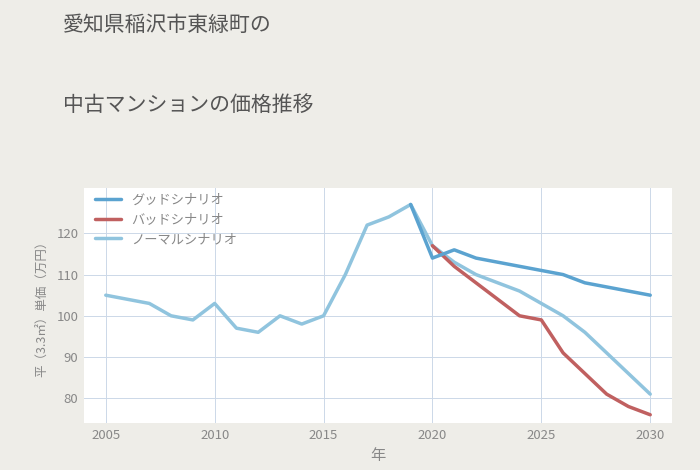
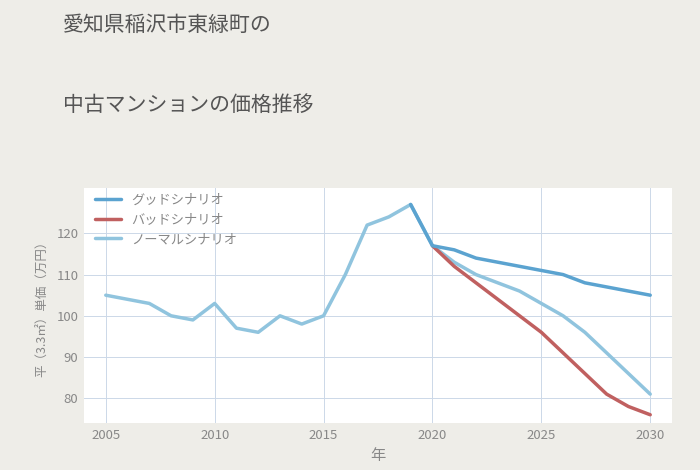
グッドシナリオ/2020: 114 -> 117
バッドシナリオ/2025: 99 -> 96
